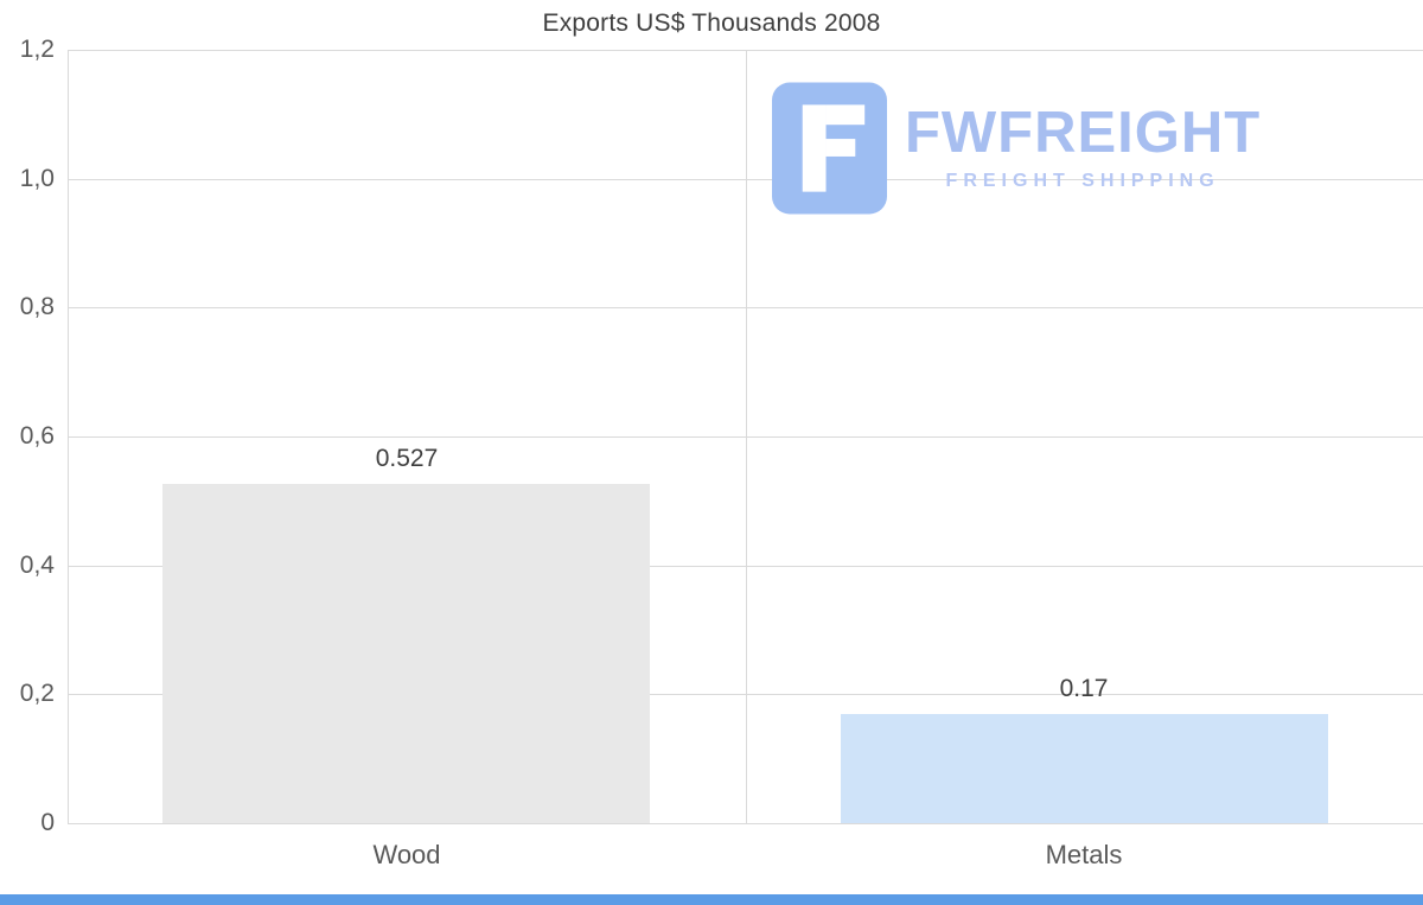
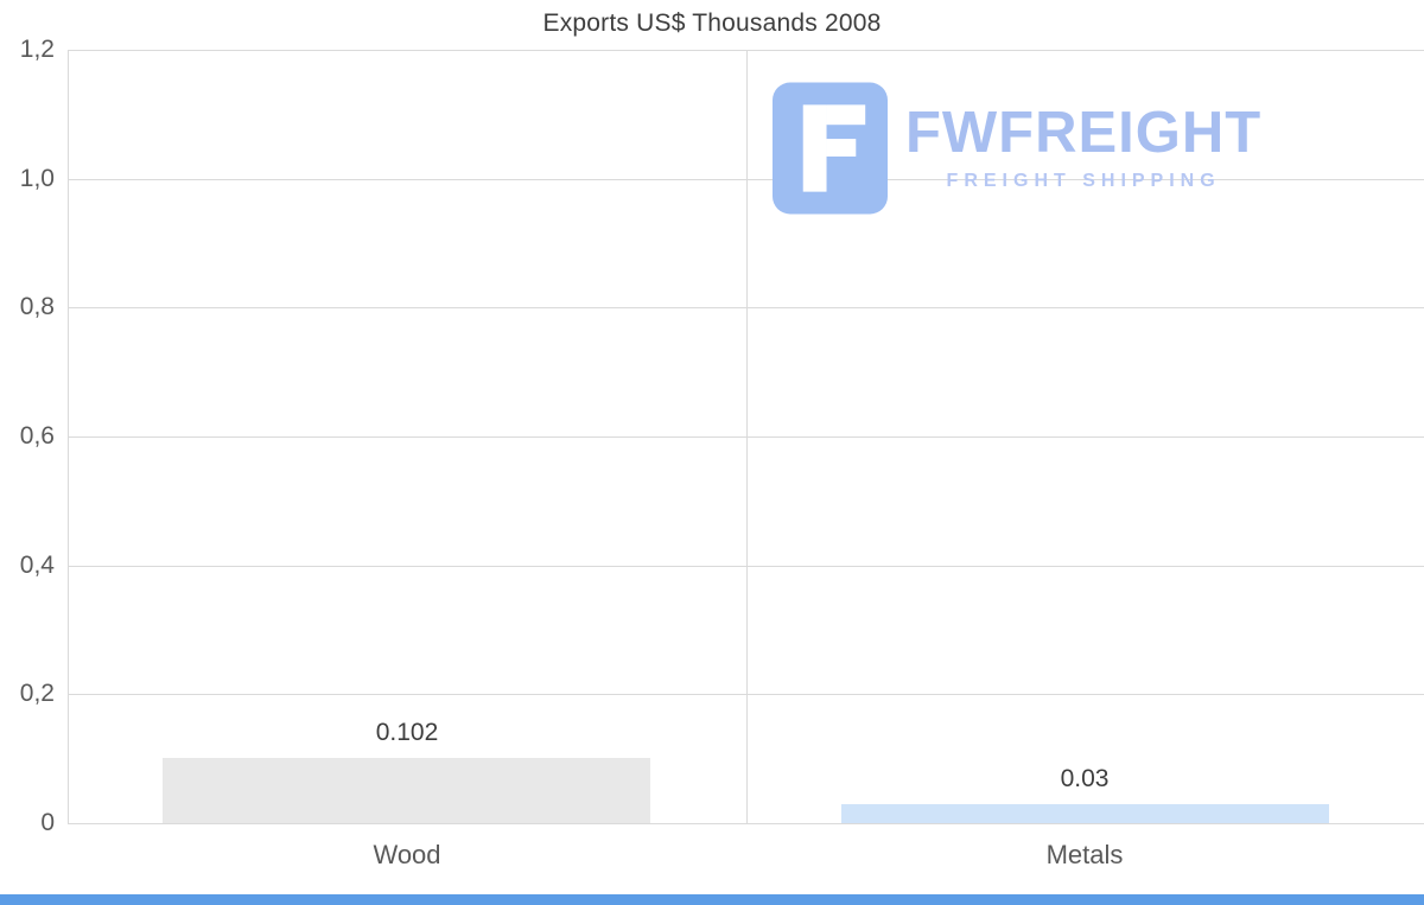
Wood: 0.527 -> 0.102
Metals: 0.17 -> 0.03
